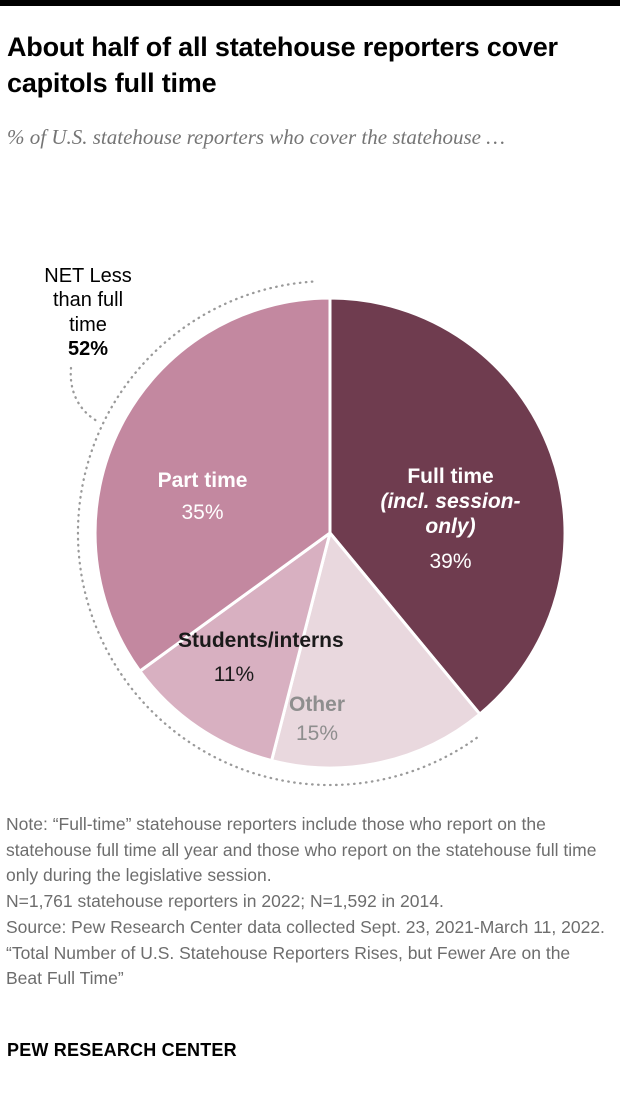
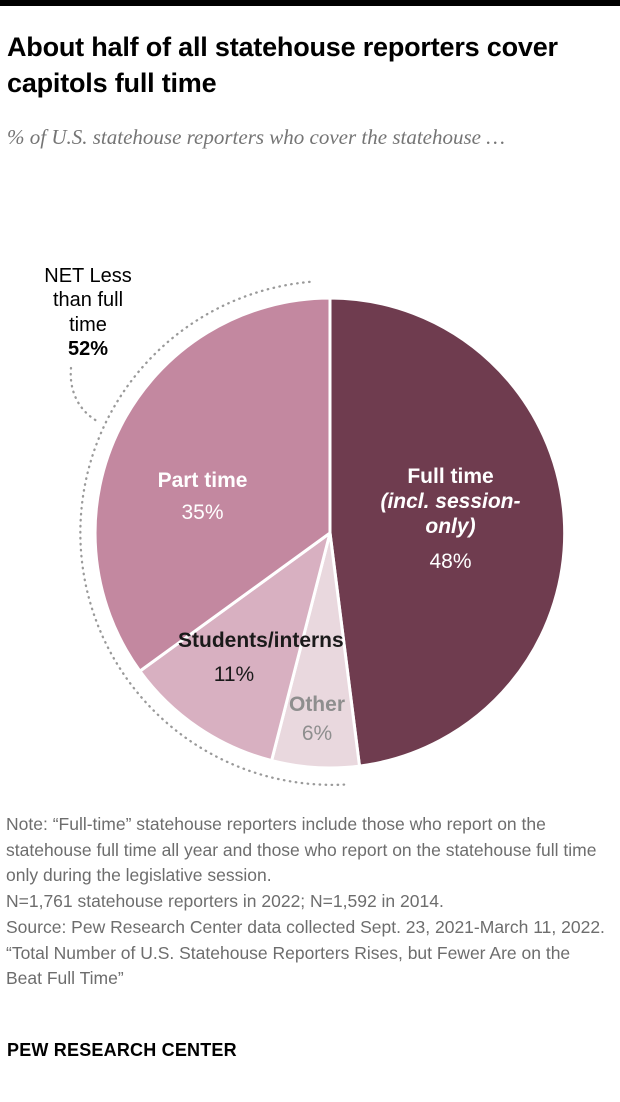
Full time: 39% -> 48%
Other: 15% -> 6%
